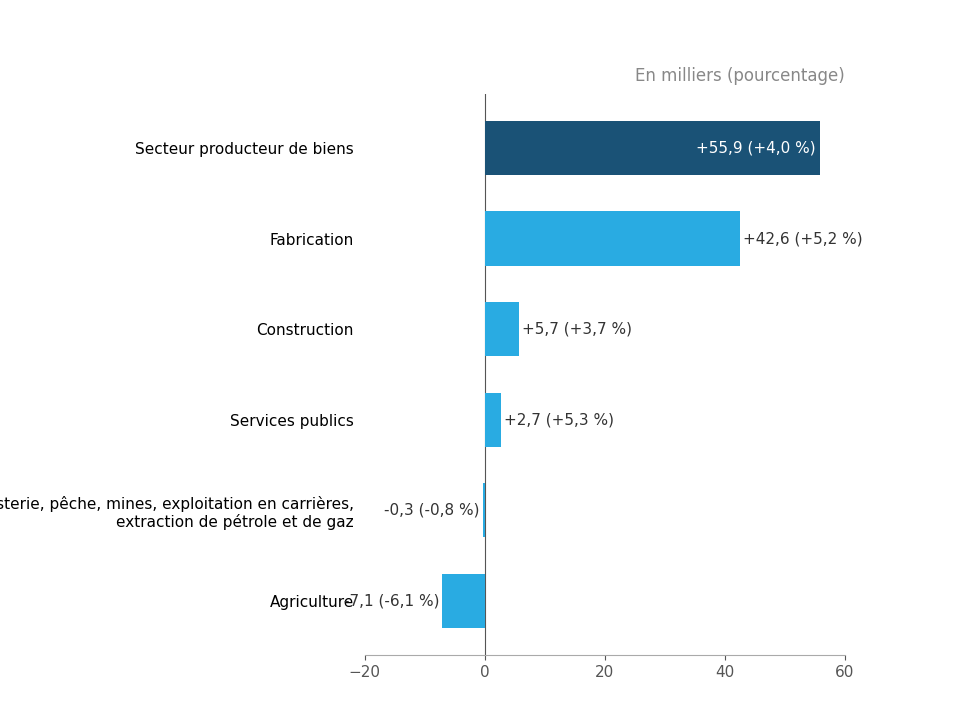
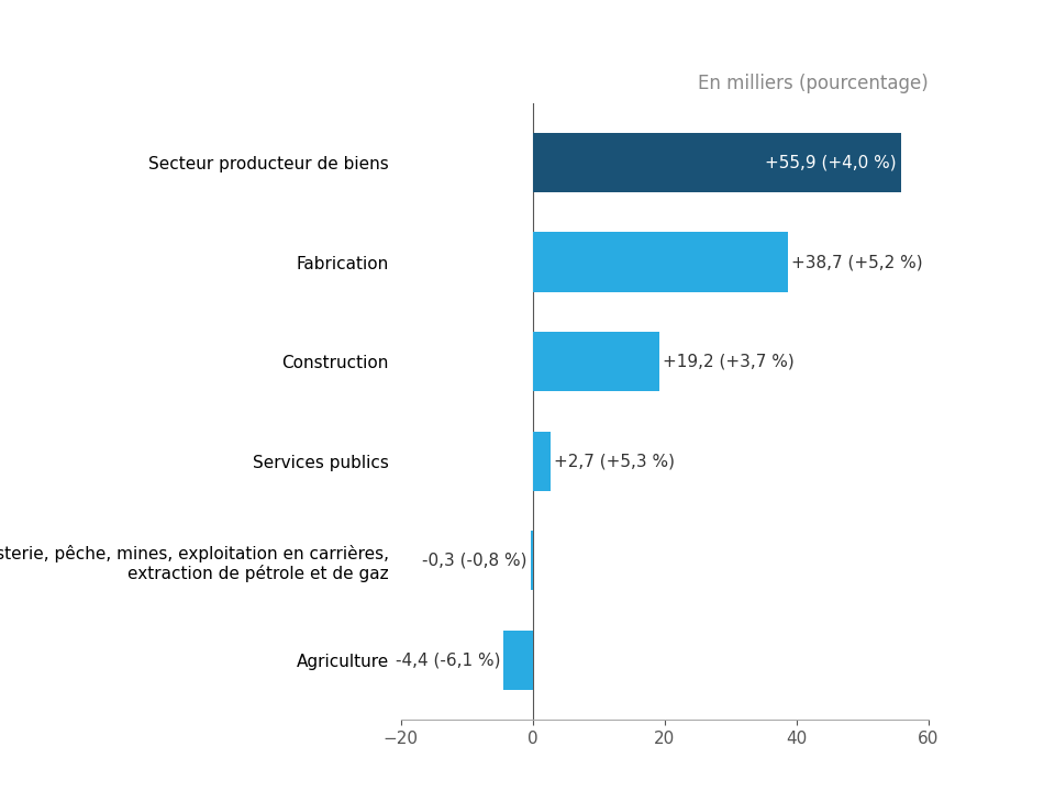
Fabrication: +42,6 -> +38,7
Construction: +5,7 -> +19,2
Agriculture: -7,1 -> -4,4
